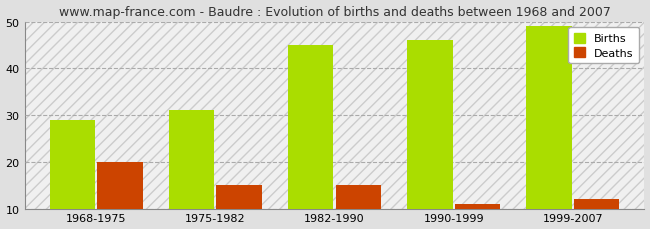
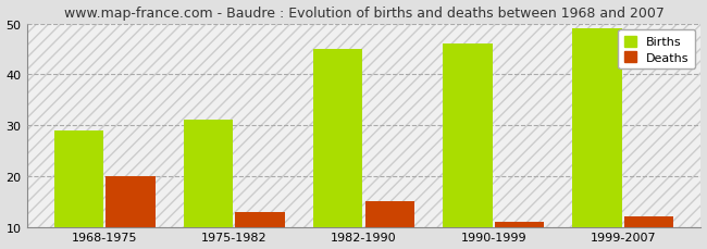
Deaths/1975-1982: 15 -> 13
